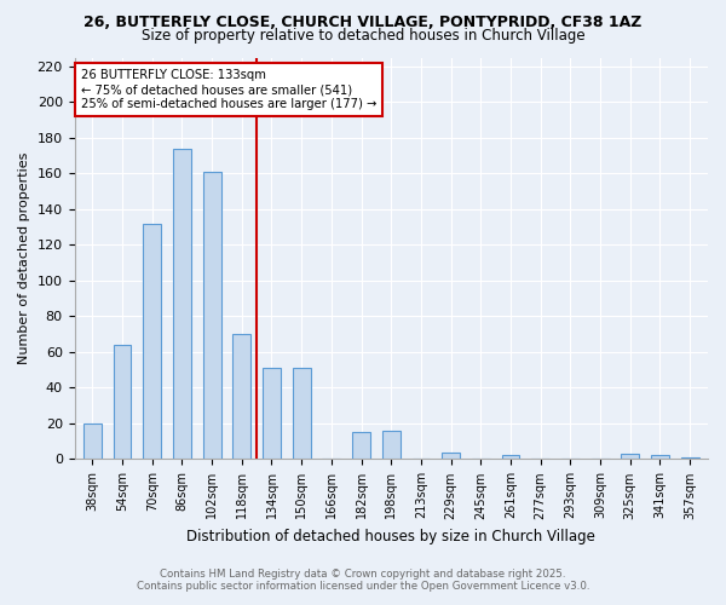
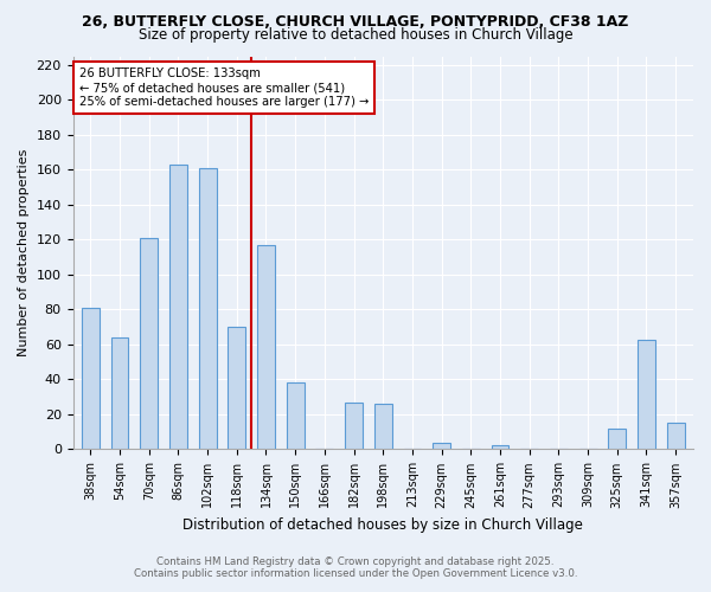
38sqm: 20 -> 81
70sqm: 132 -> 121
86sqm: 174 -> 163
134sqm: 51 -> 117
150sqm: 51 -> 38
182sqm: 15 -> 27
198sqm: 16 -> 26
325sqm: 3 -> 12
341sqm: 2 -> 63
357sqm: 1 -> 15
